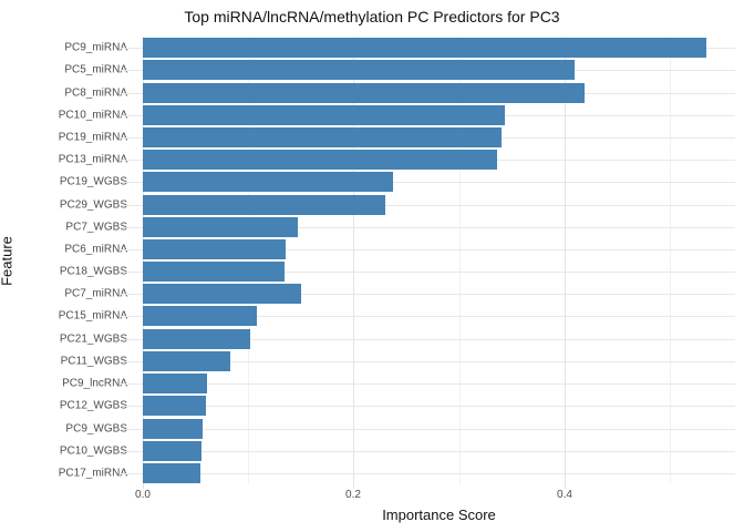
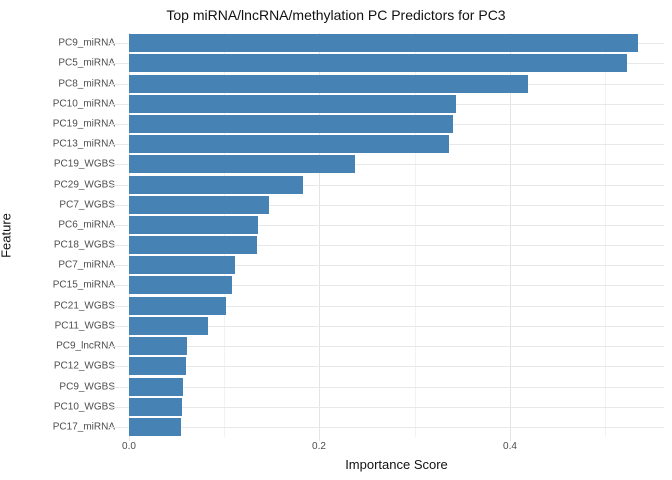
PC5_miRNA: 0.41 -> 0.52
PC29_WGBS: 0.23 -> 0.18
PC7_miRNA: 0.15 -> 0.11
